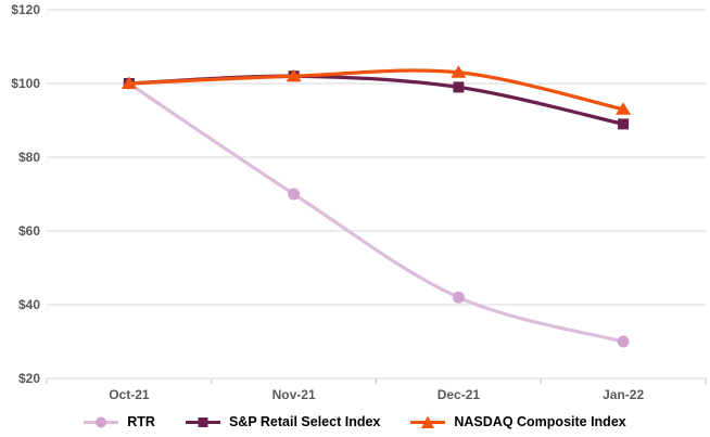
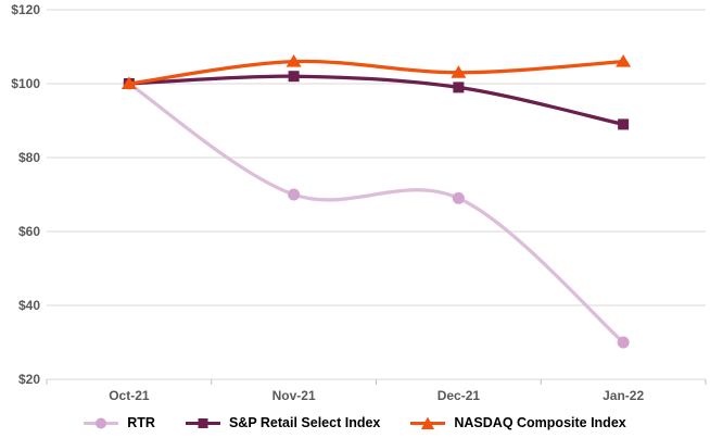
NASDAQ Composite Index/Nov-21: $102 -> $106
RTR/Dec-21: $42 -> $69
NASDAQ Composite Index/Jan-22: $93 -> $106
